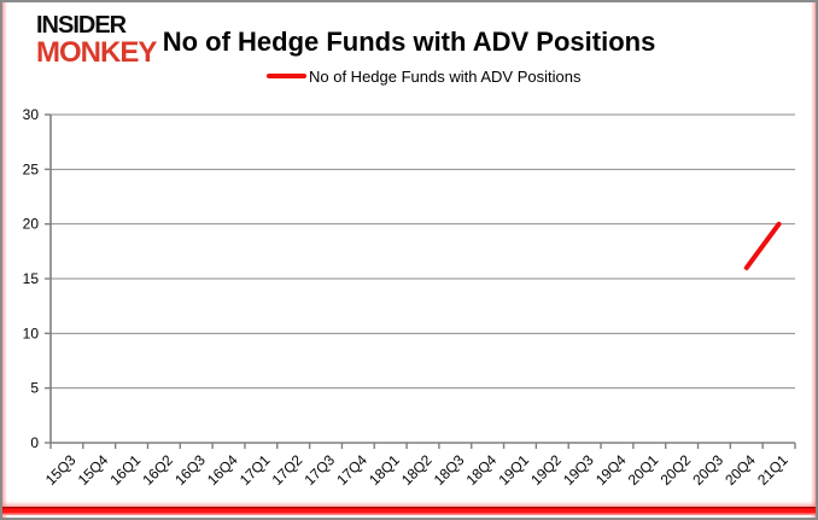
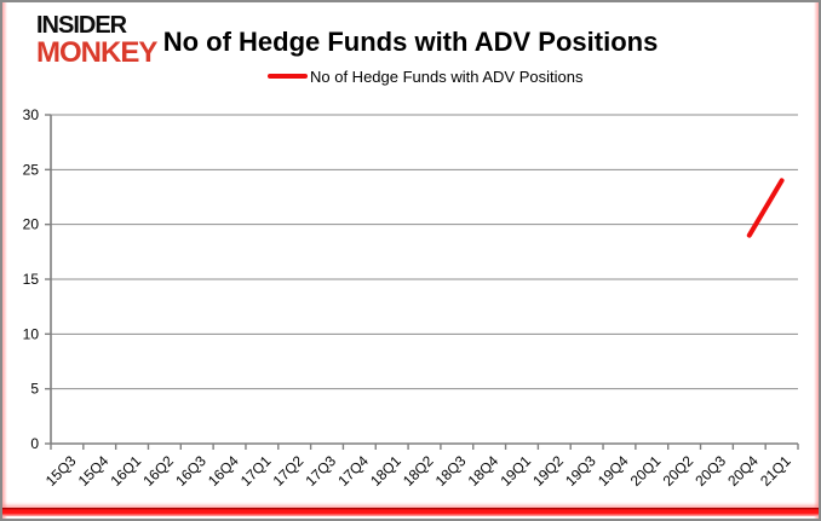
20Q4: 16 -> 19
21Q1: 20 -> 24
